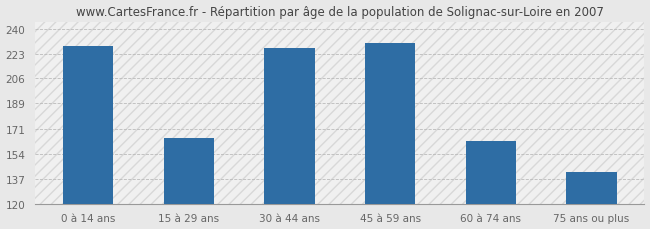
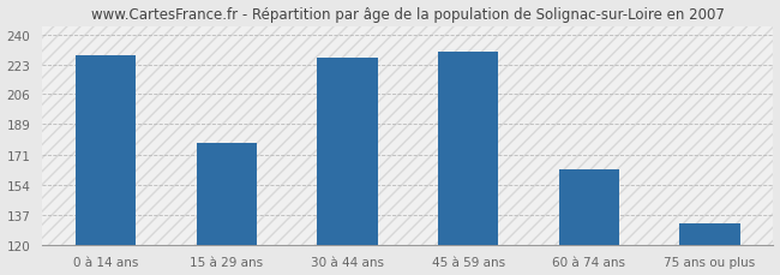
15 à 29 ans: 165 -> 178
75 ans ou plus: 142 -> 132
